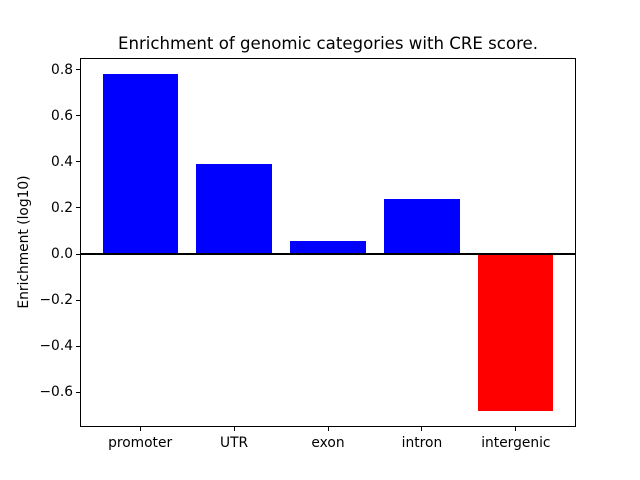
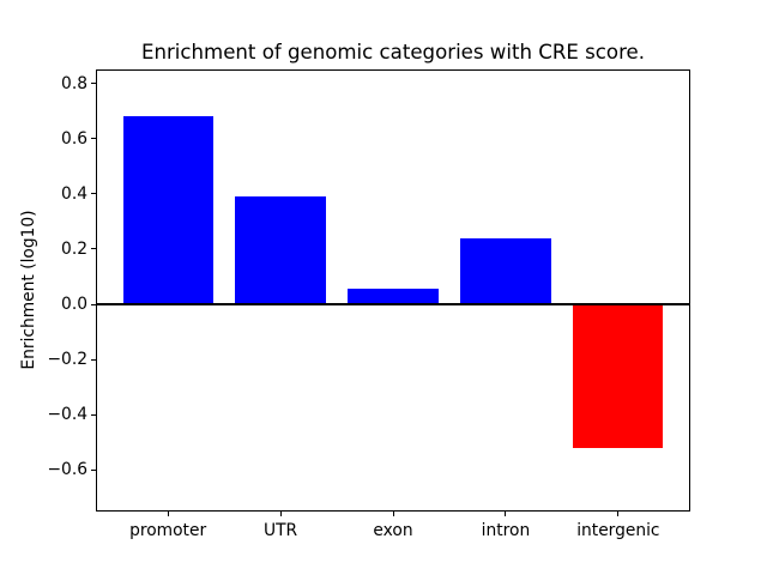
promoter: 0.78 -> 0.68
intergenic: -0.68 -> -0.52
